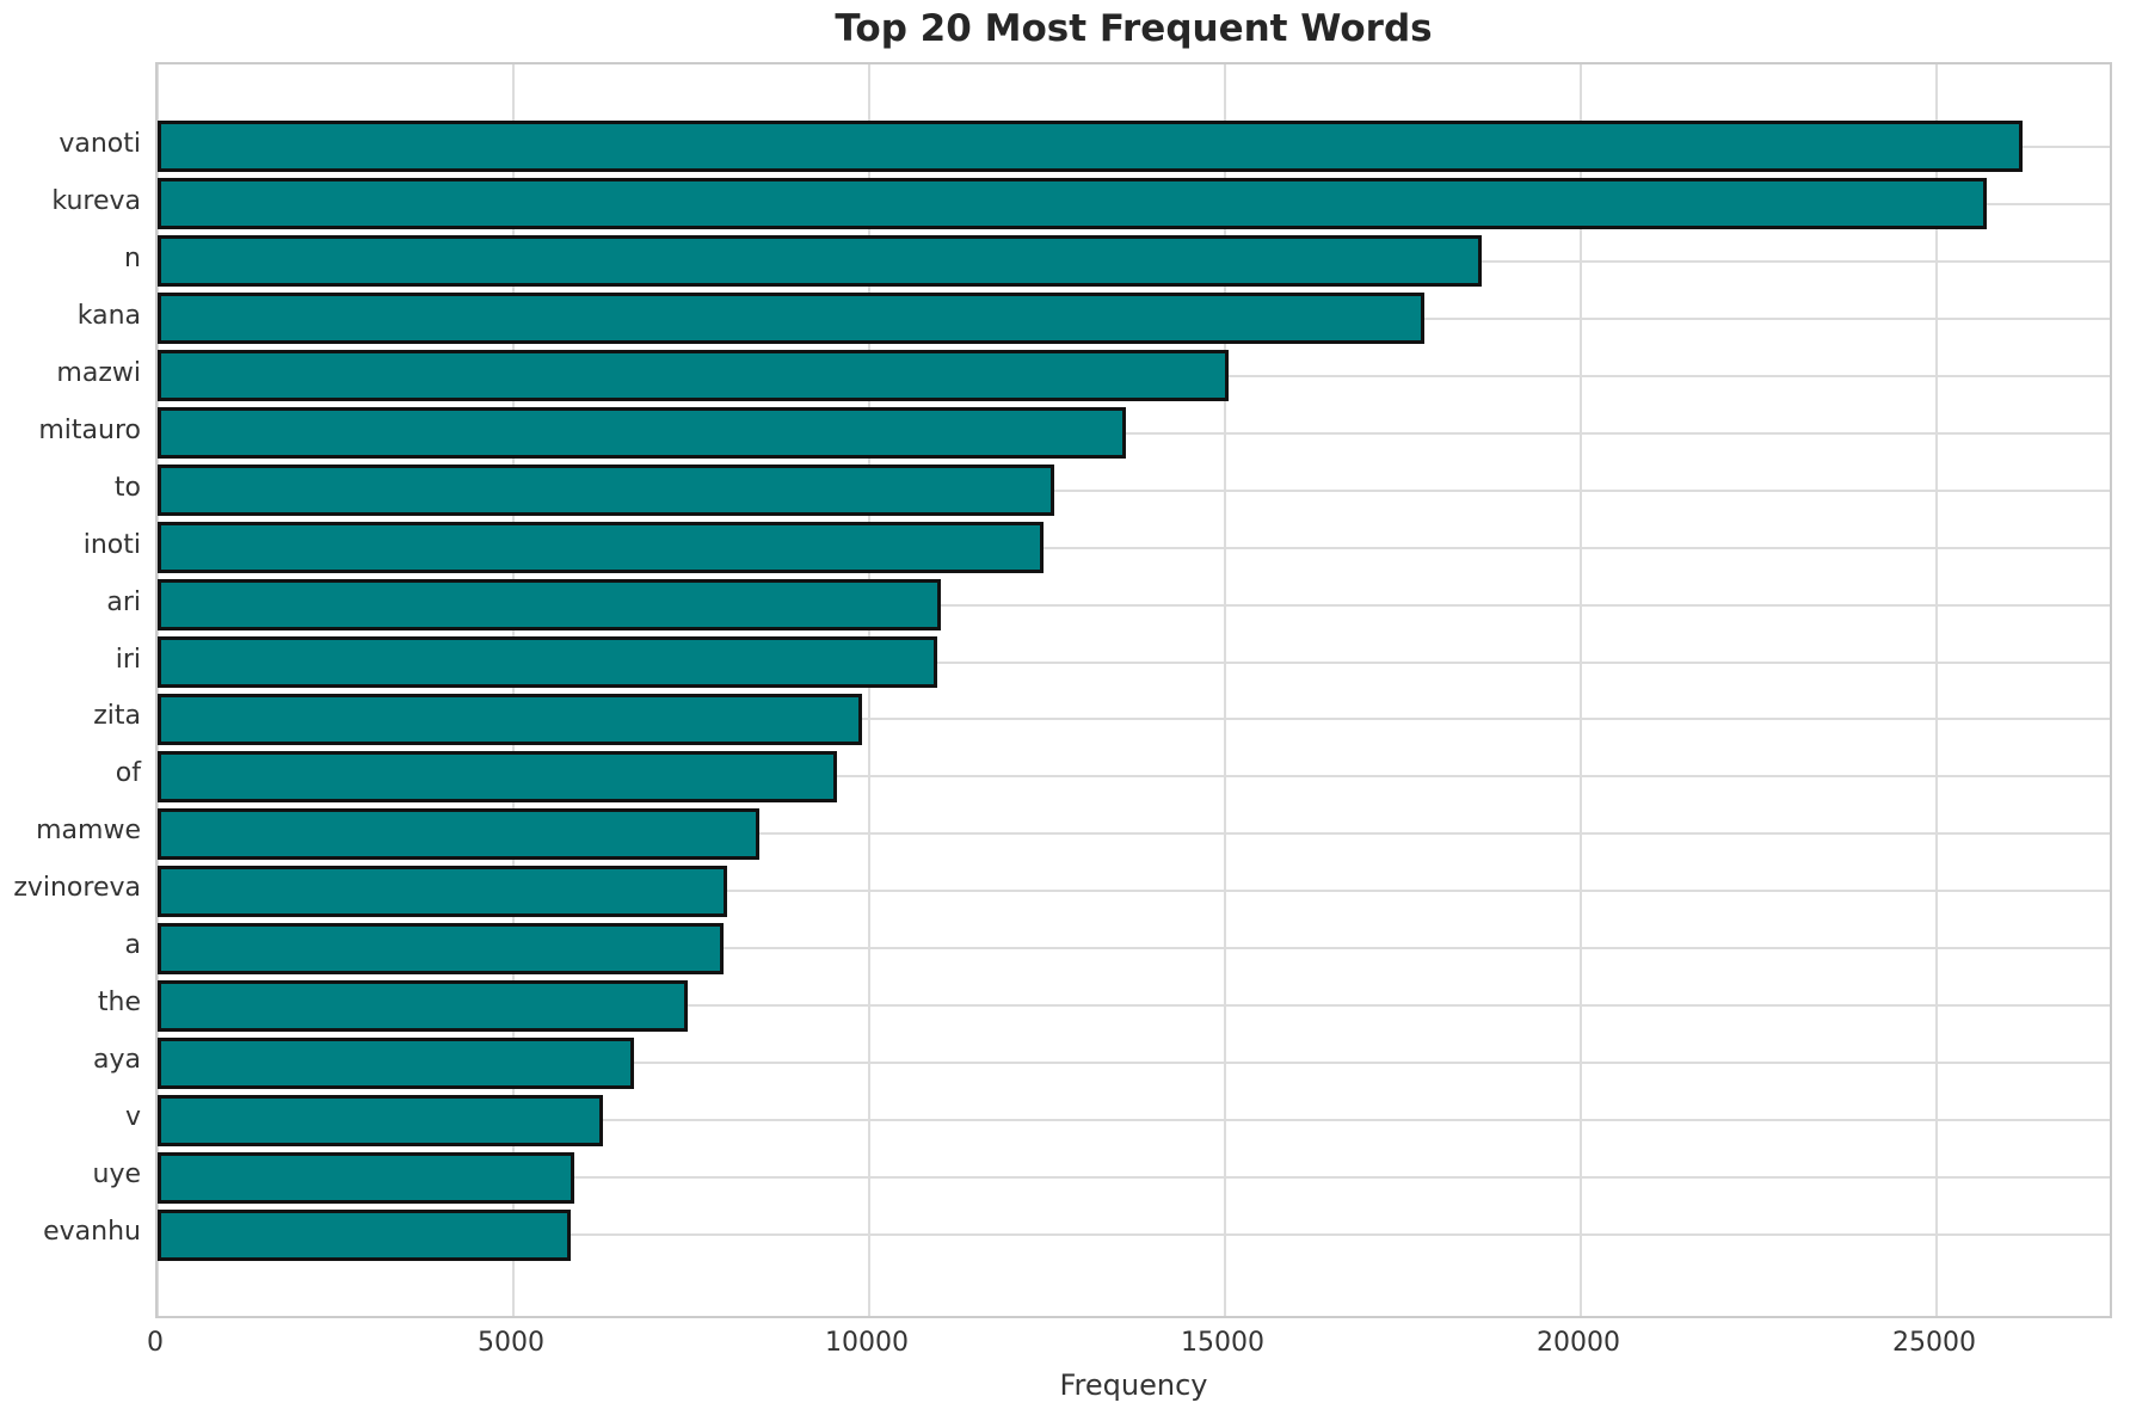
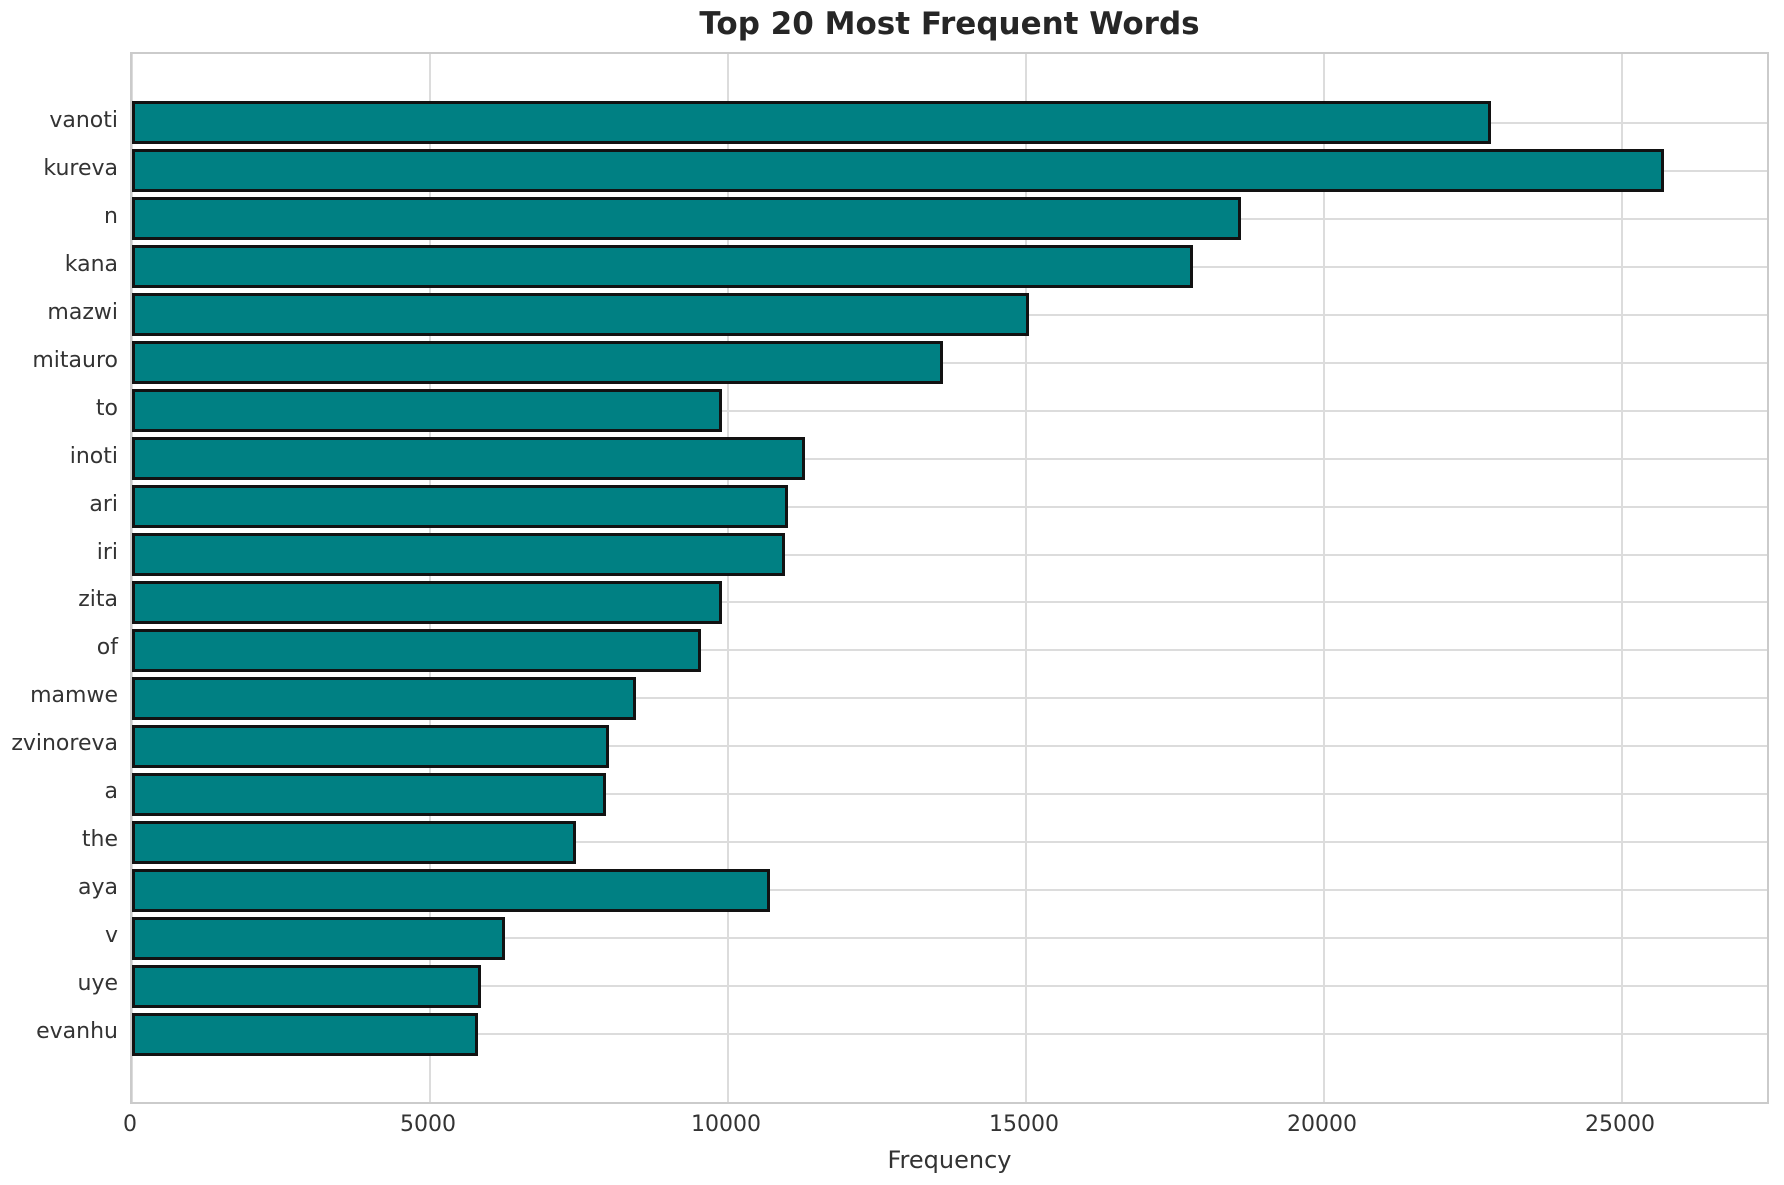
vanoti: 26200 -> 22800
to: 12600 -> 9900
inoti: 12400 -> 11300
aya: 6700 -> 10700
